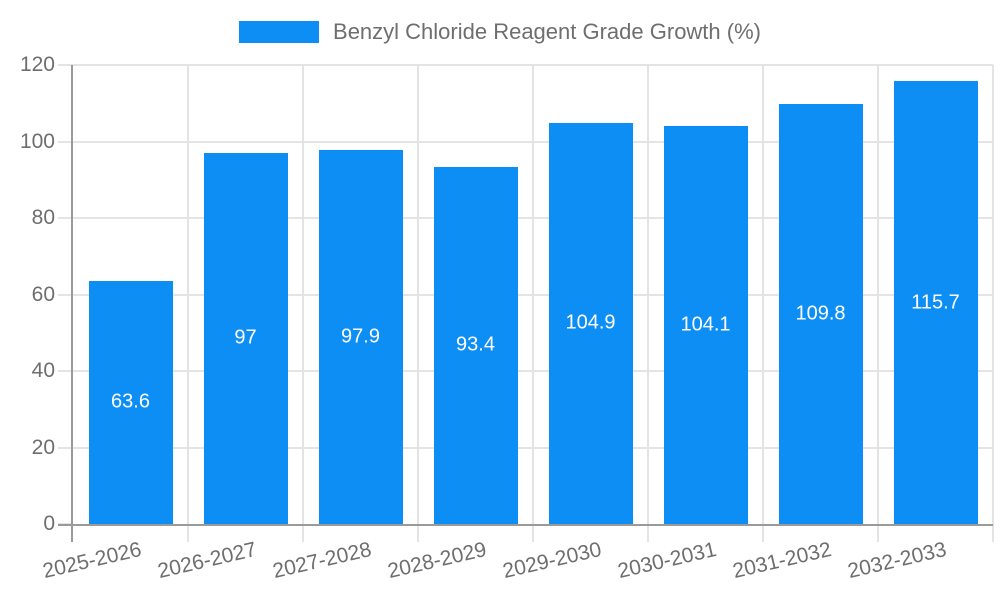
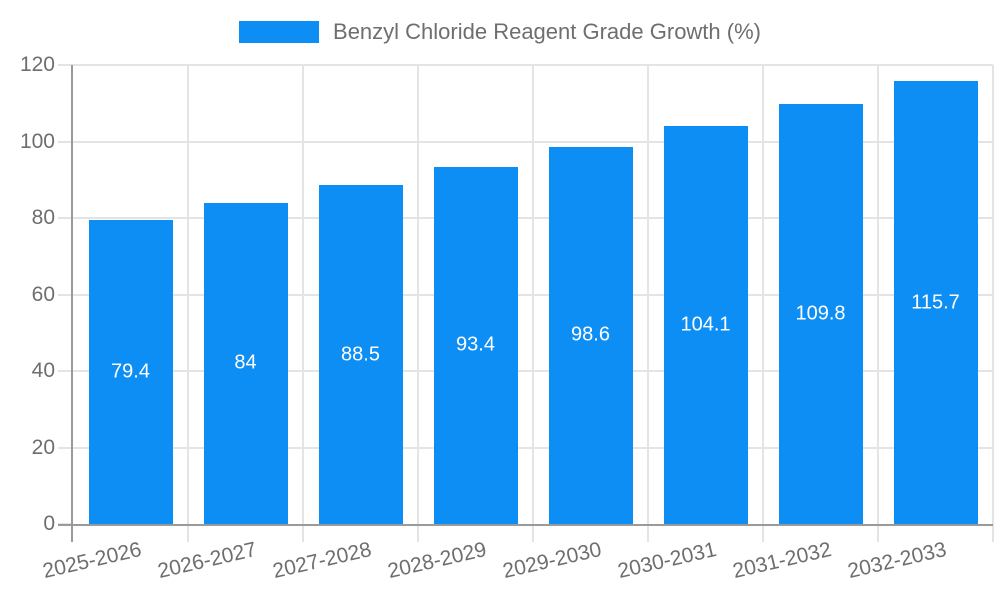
2025-2026: 63.6 -> 79.4
2026-2027: 97 -> 84
2027-2028: 97.9 -> 88.5
2029-2030: 104.9 -> 98.6
